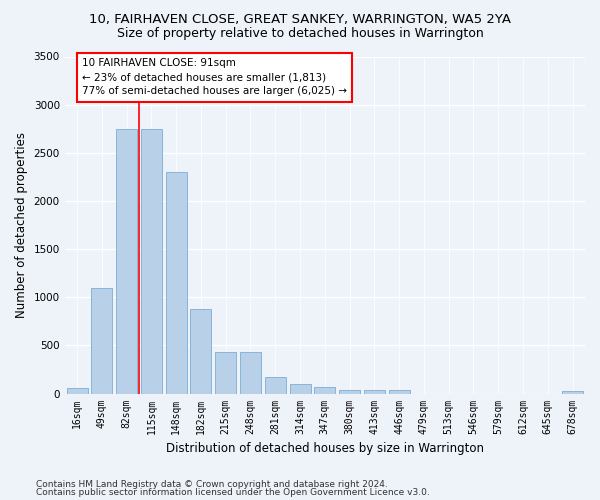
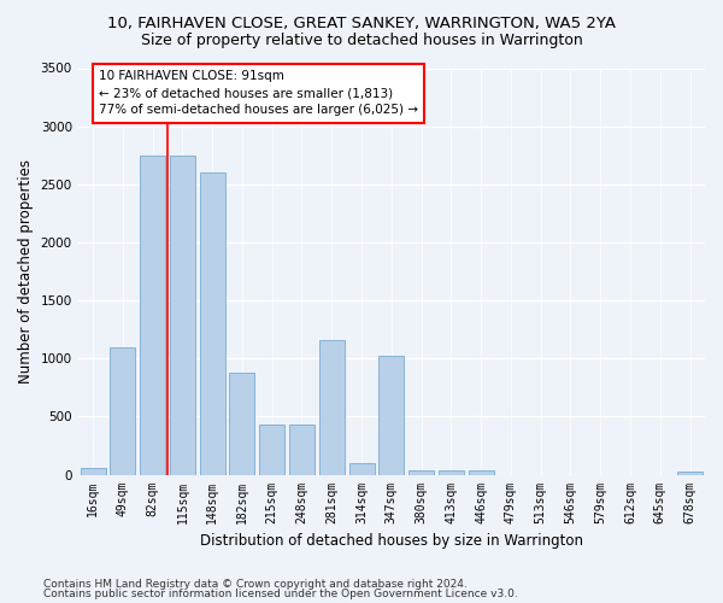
148sqm: 2300 -> 2600
281sqm: 170 -> 1160
347sqm: 60 -> 1020
